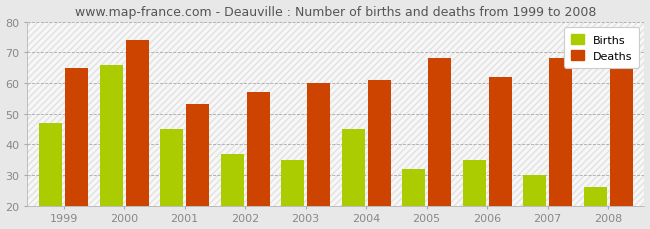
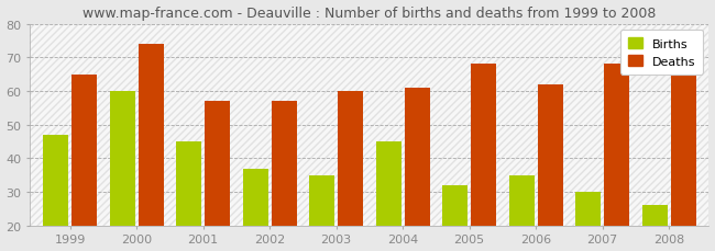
Births/2000: 66 -> 60
Deaths/2001: 53 -> 57
